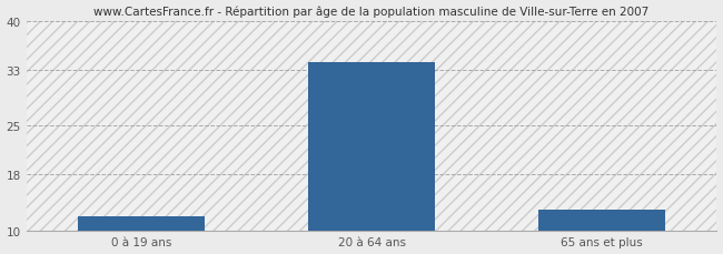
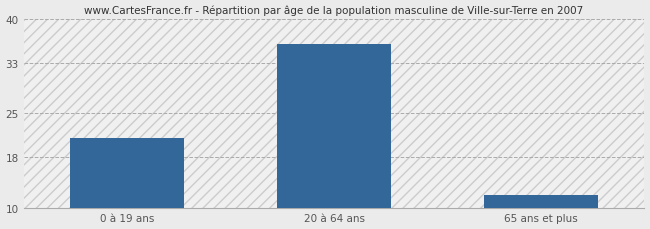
0 à 19 ans: 12 -> 21
20 à 64 ans: 34 -> 36
65 ans et plus: 13 -> 12
